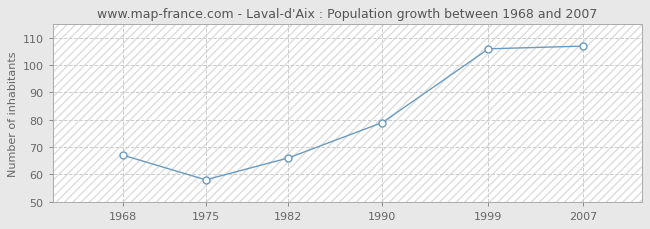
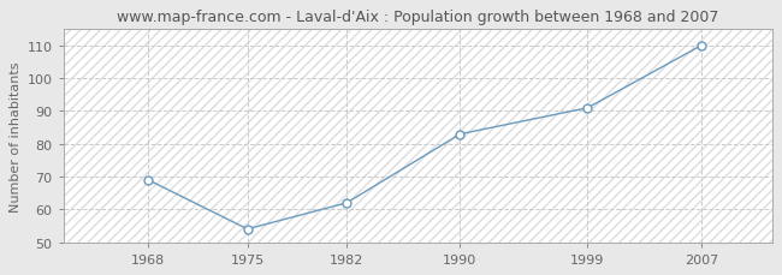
1968: 67 -> 69
1975: 58 -> 54
1982: 66 -> 62
1990: 79 -> 83
1999: 106 -> 91
2007: 107 -> 110
